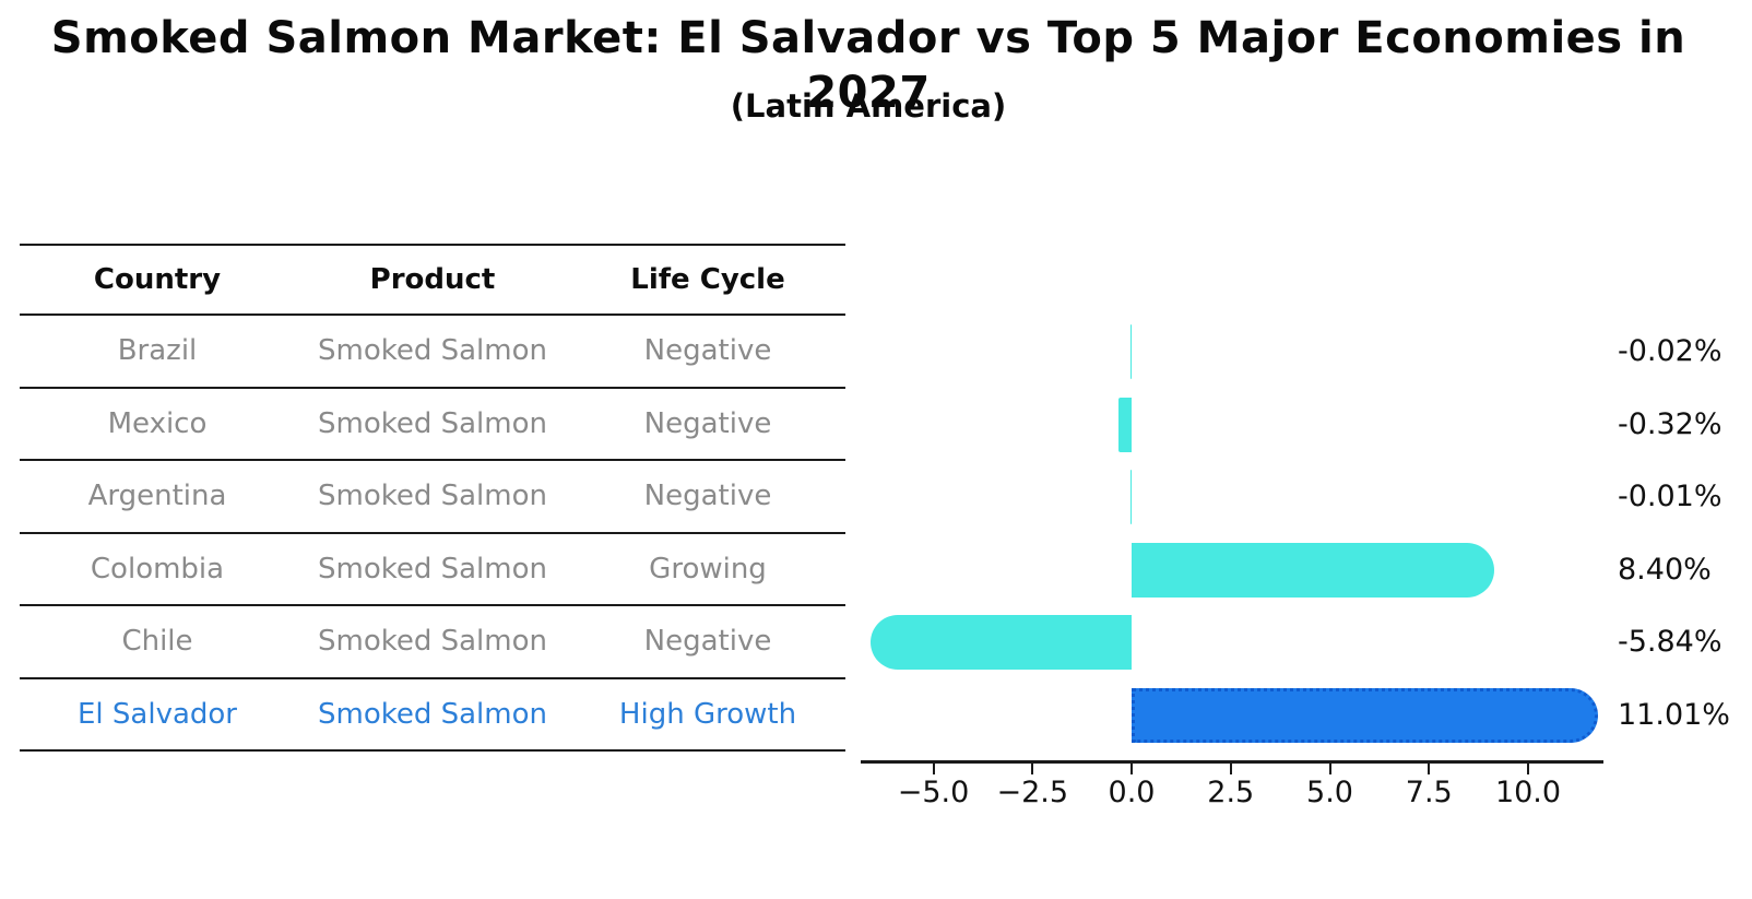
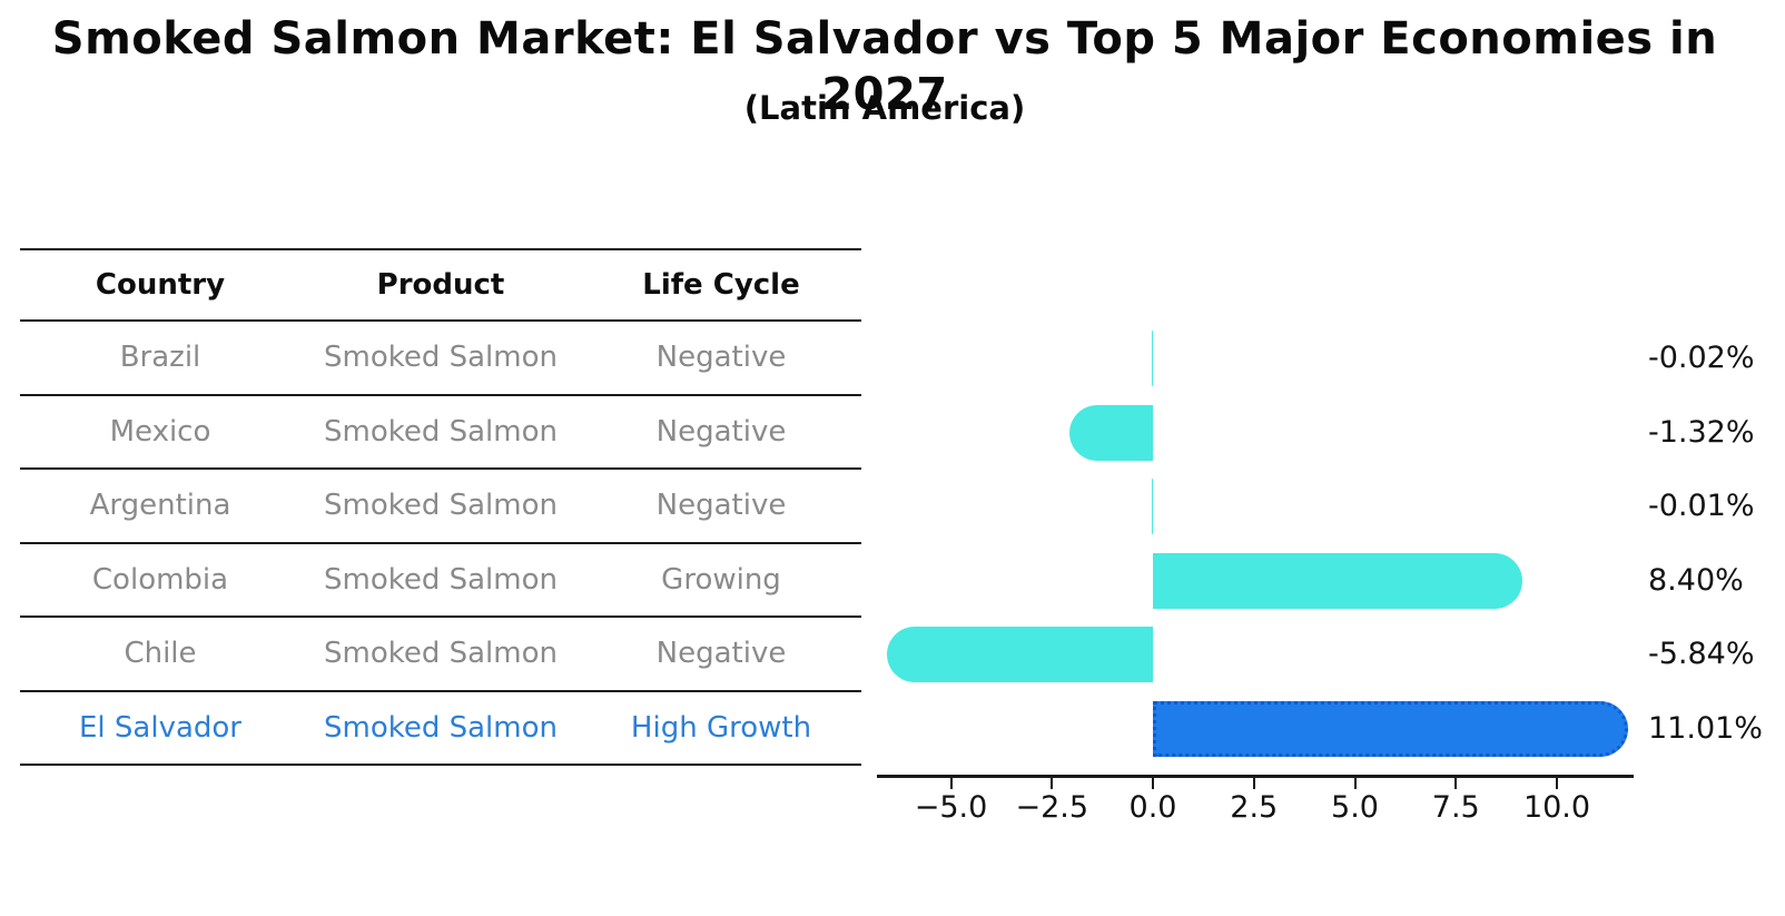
Mexico: -0.32% -> -1.32%
